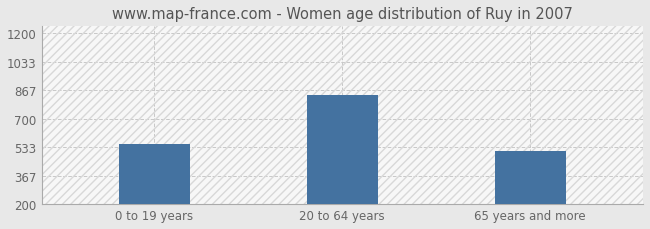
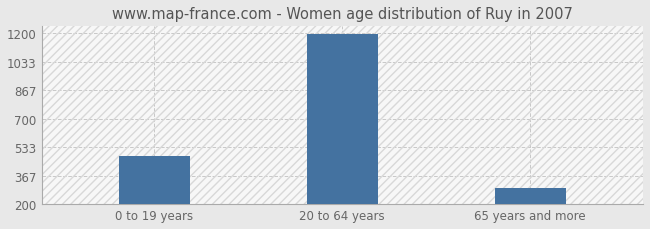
0 to 19 years: 550 -> 480
20 to 64 years: 840 -> 1190
65 years and more: 510 -> 300
